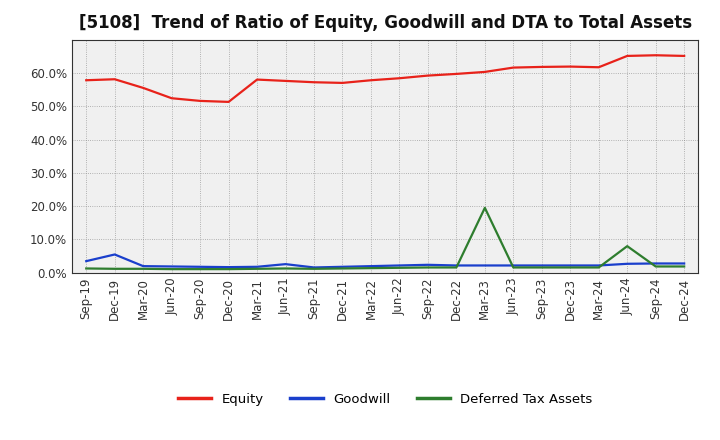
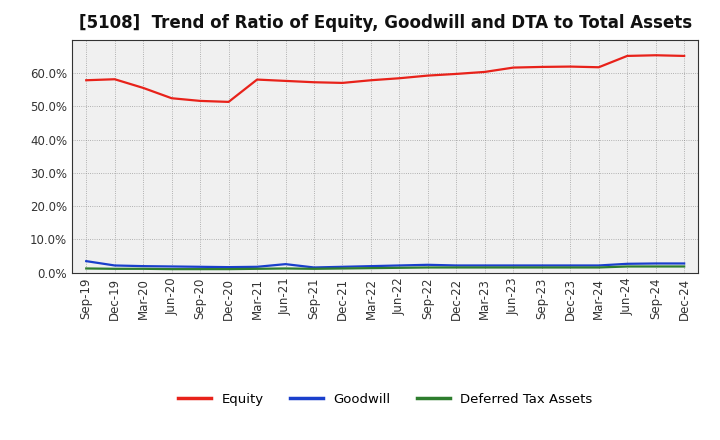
Goodwill/Dec-19: 5.5% -> 2.2%
Deferred Tax Assets/Mar-23: 19.5% -> 1.6%
Deferred Tax Assets/Jun-24: 8.0% -> 1.9%
